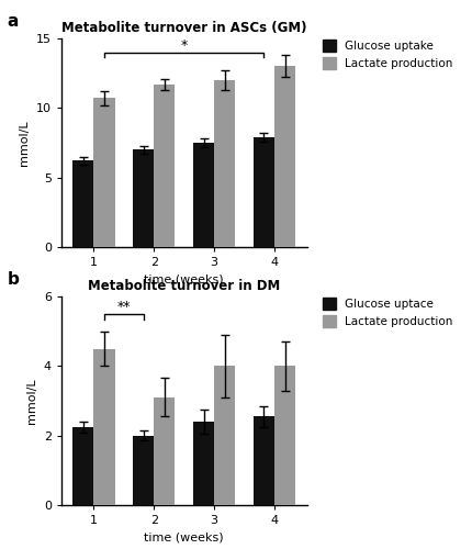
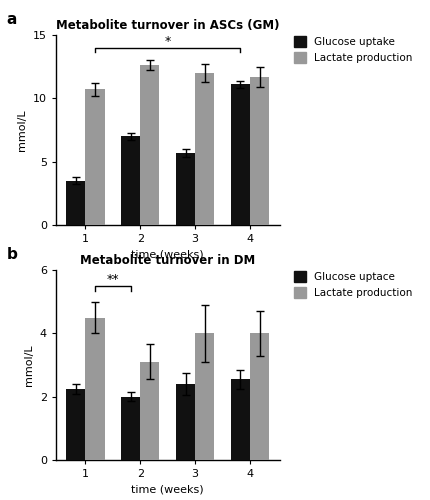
Metabolite turnover in ASCs (GM)/Glucose uptake/1: 6.2 -> 3.5
Metabolite turnover in ASCs (GM)/Lactate production/2: 11.7 -> 12.6
Metabolite turnover in ASCs (GM)/Glucose uptake/3: 7.5 -> 5.7
Metabolite turnover in ASCs (GM)/Glucose uptake/4: 7.9 -> 11.1
Metabolite turnover in ASCs (GM)/Lactate production/4: 13.0 -> 11.7
